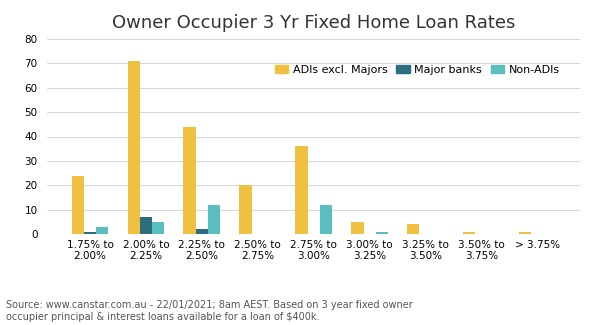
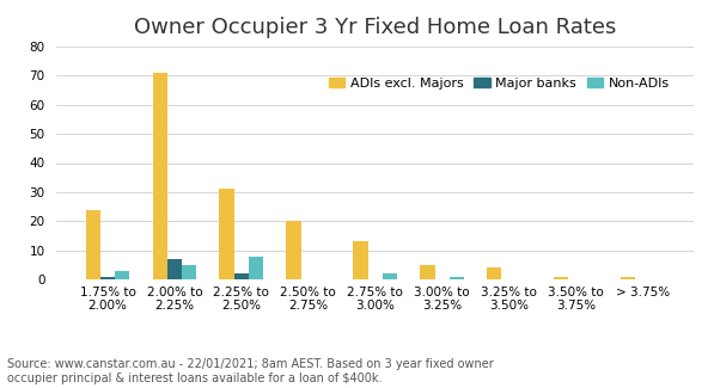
ADIs excl. Majors/2.25% to 2.50%: 44 -> 31
Non-ADIs/2.25% to 2.50%: 12 -> 8
ADIs excl. Majors/2.75% to 3.00%: 36 -> 13
Non-ADIs/2.75% to 3.00%: 12 -> 2
